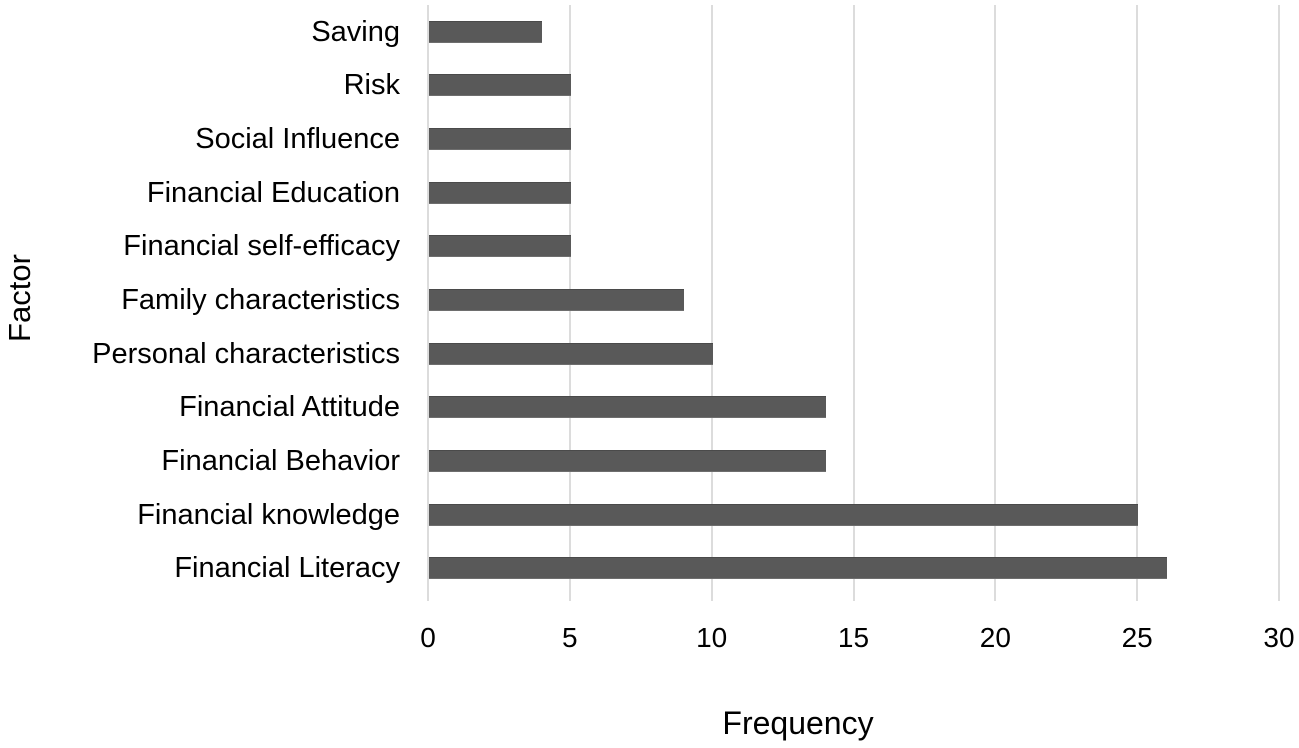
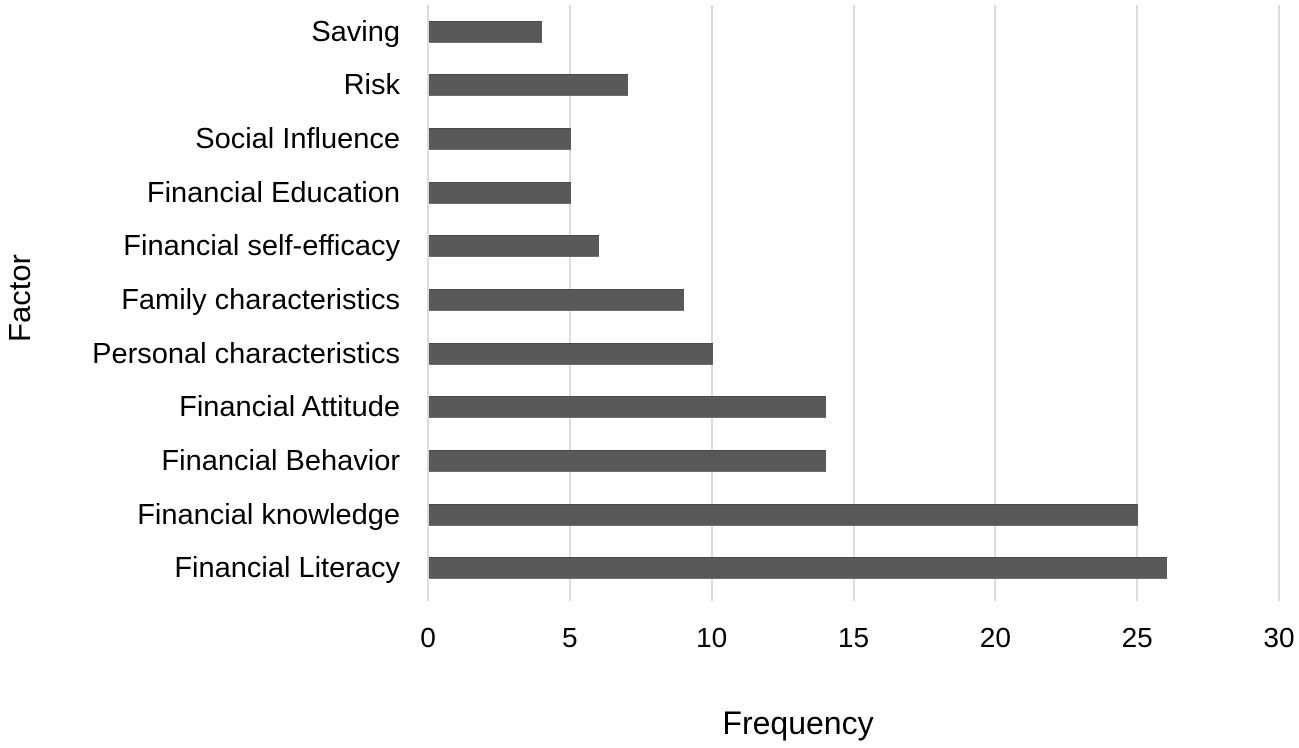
Risk: 5 -> 7
Financial self-efficacy: 5 -> 6
